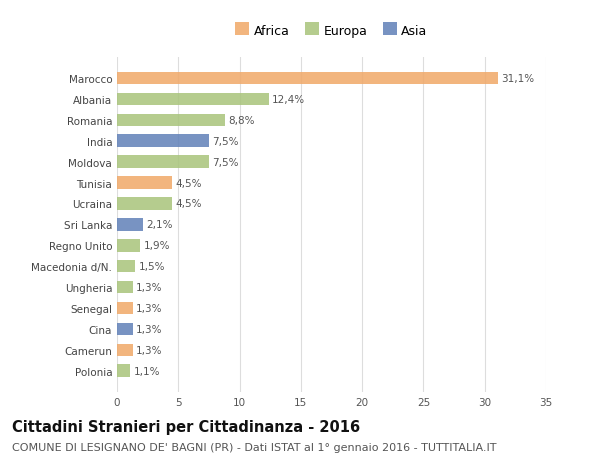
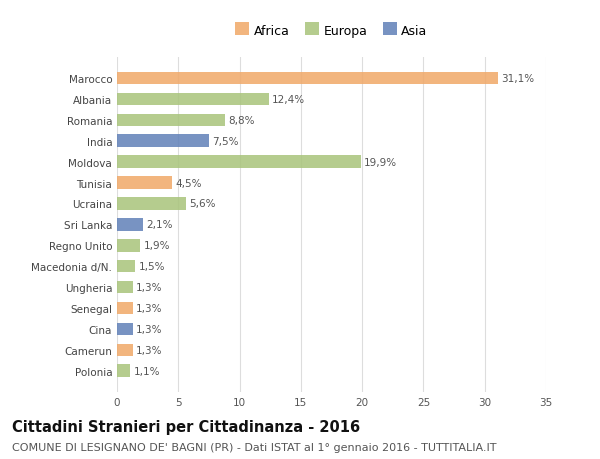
Moldova: 7,5% -> 19,9%
Ucraina: 4,5% -> 5,6%
